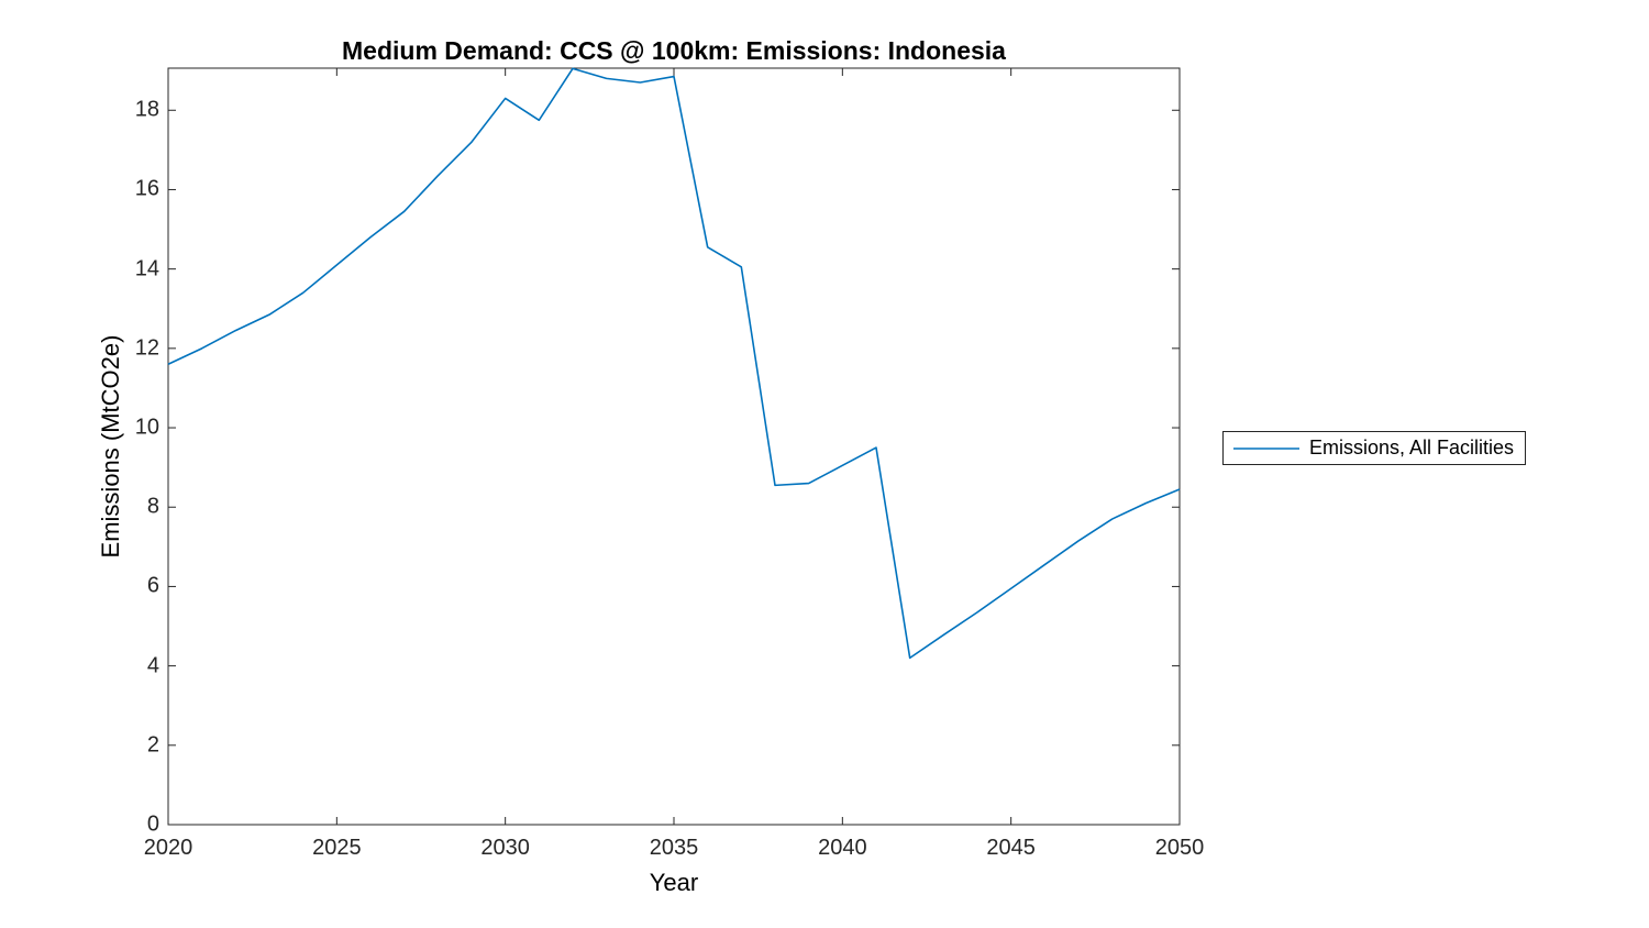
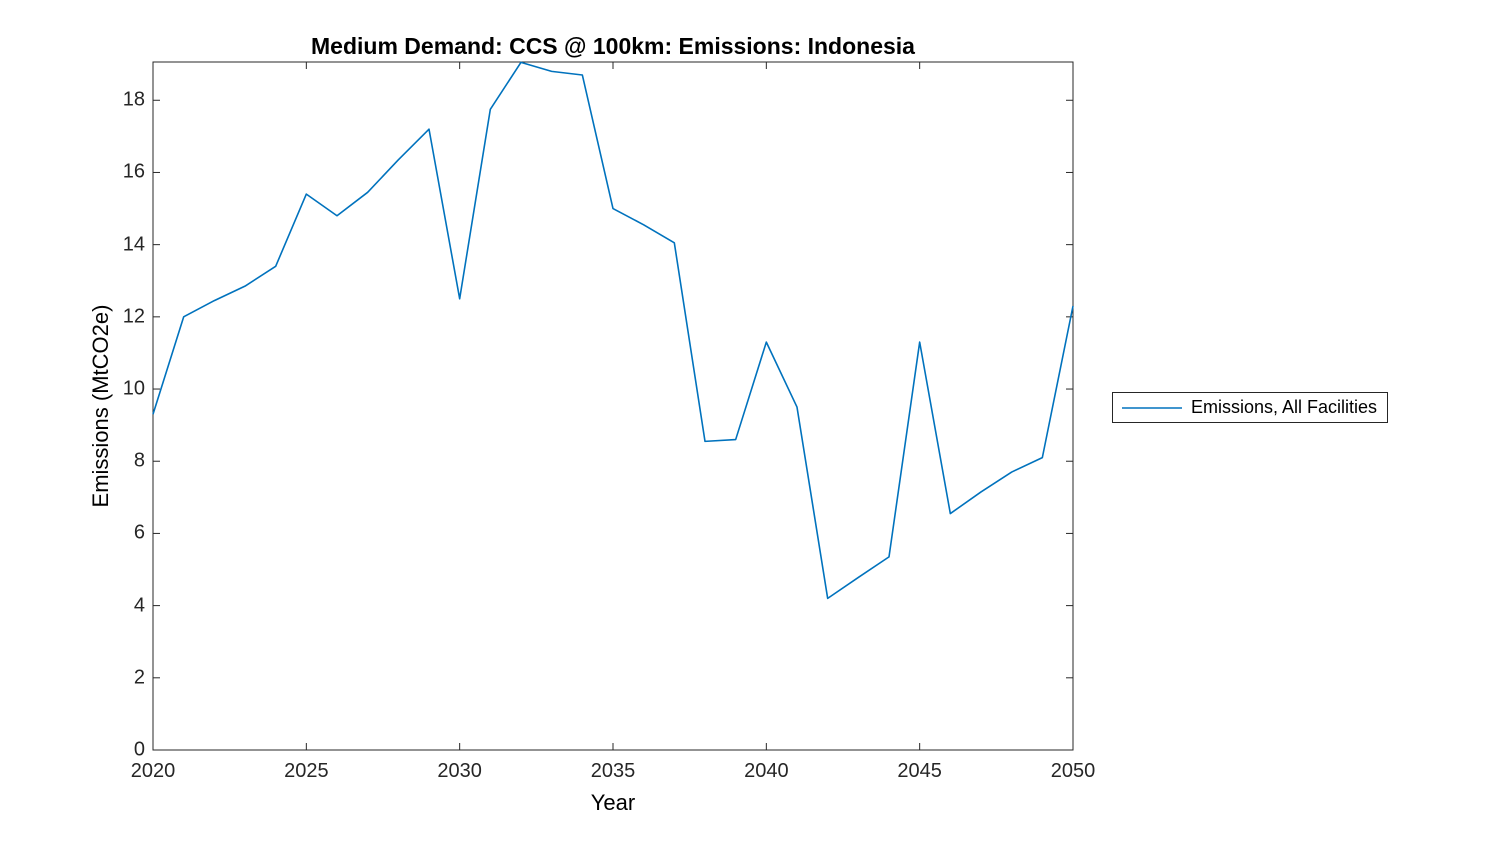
2020: 11.6 -> 9.3
2025: 14.1 -> 15.4
2030: 18.3 -> 12.5
2035: 18.9 -> 15.0
2040: 9.1 -> 11.3
2045: 6.0 -> 11.3
2050: 8.4 -> 12.3
